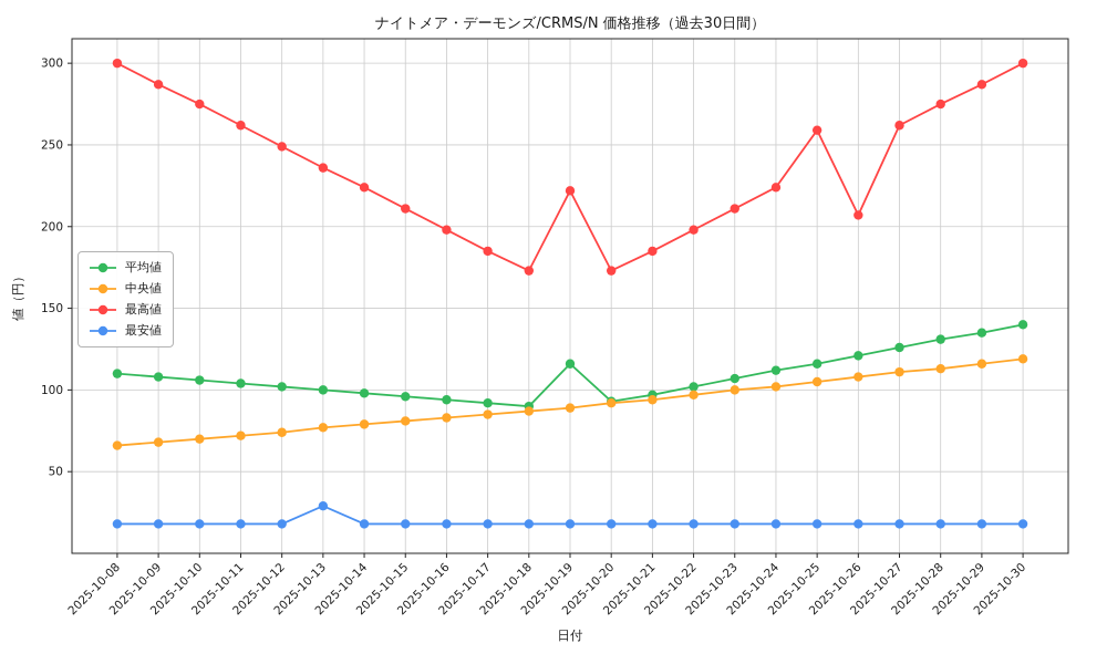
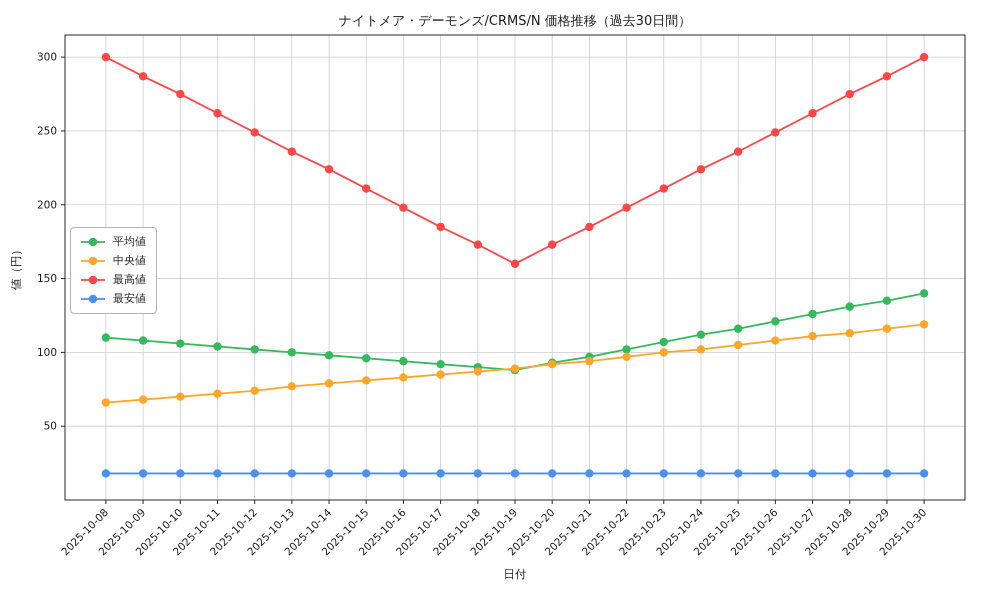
最安値/2025-10-13: 29 -> 18
平均値/2025-10-19: 116 -> 88
最高値/2025-10-19: 222 -> 160
最高値/2025-10-25: 259 -> 236
最高値/2025-10-26: 207 -> 249
